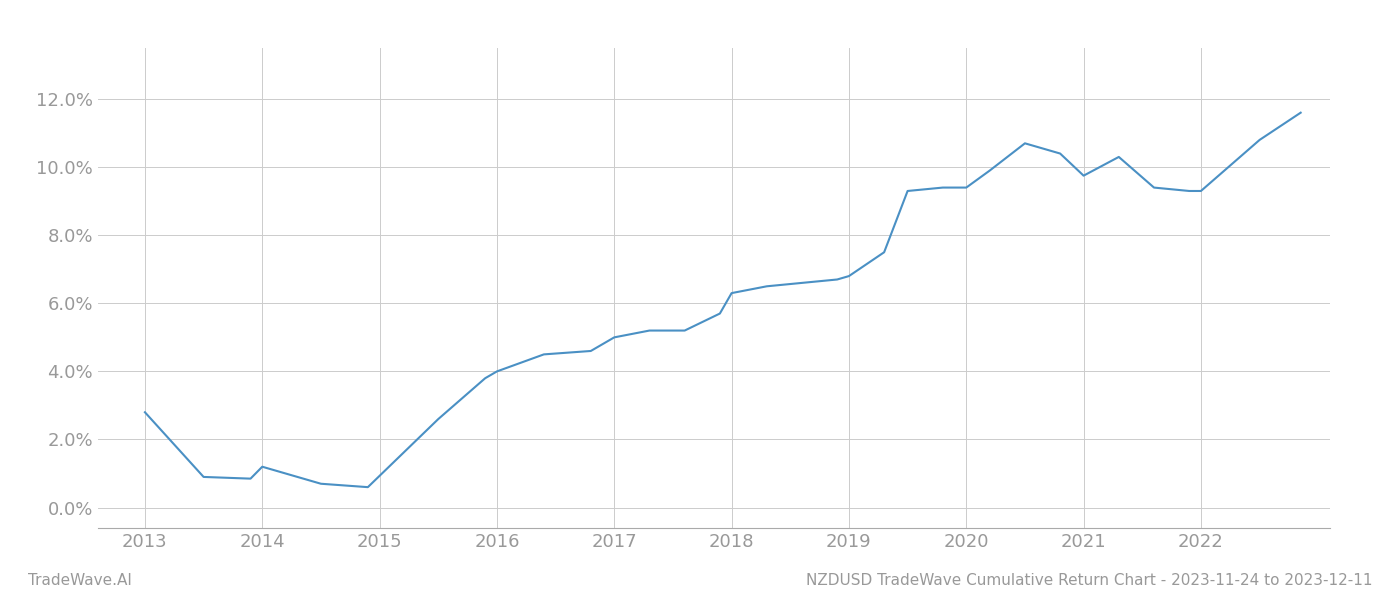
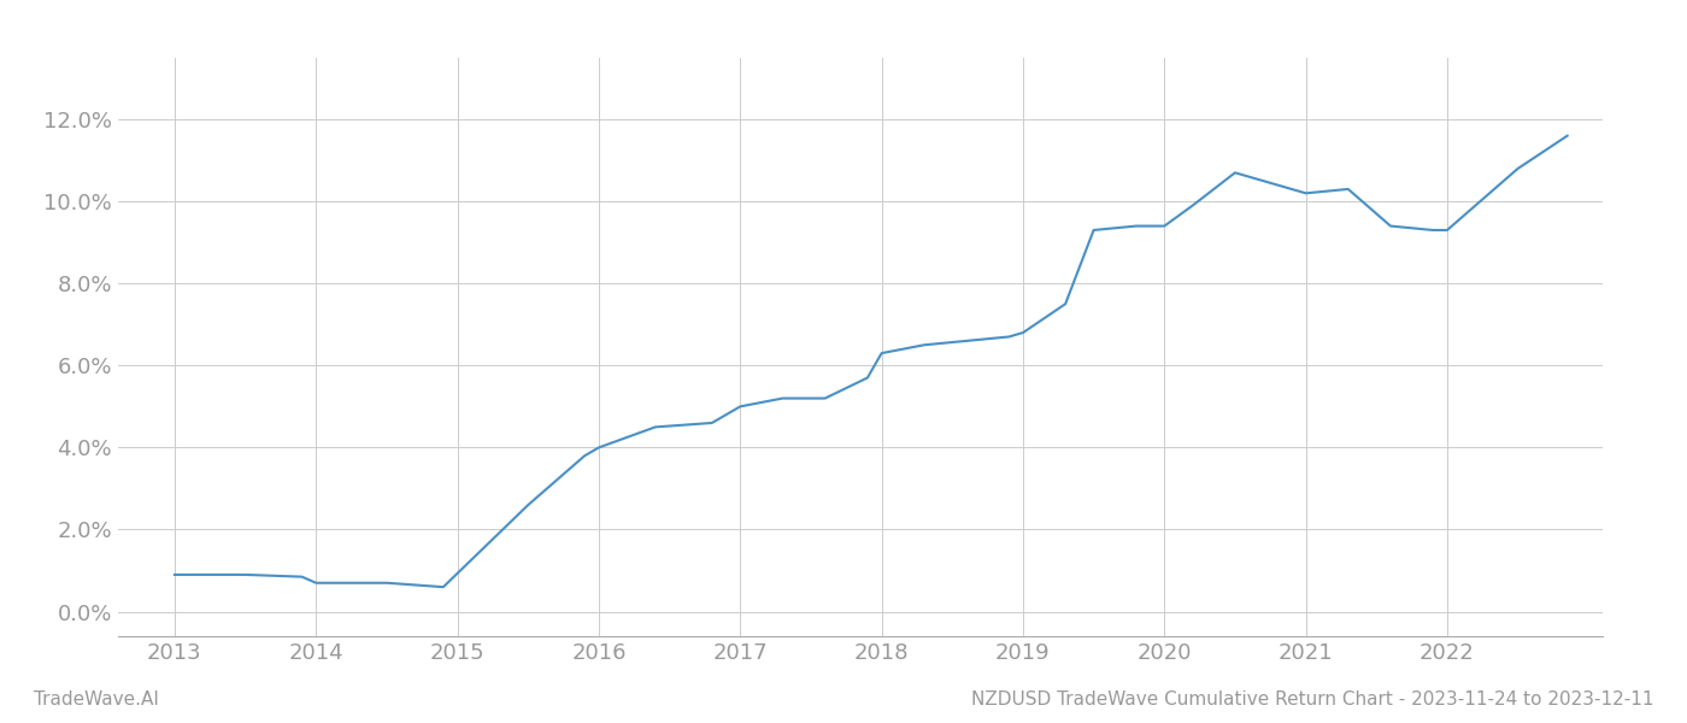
2013: 2.80% -> 0.90%
2014: 1.20% -> 0.70%
2021: 9.75% -> 10.20%
